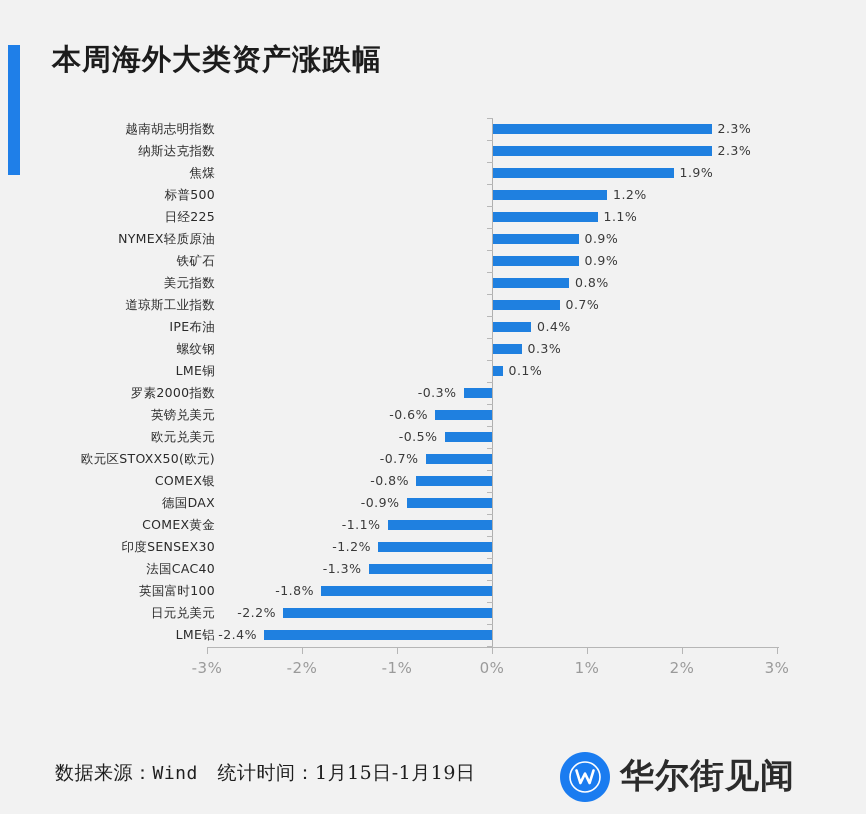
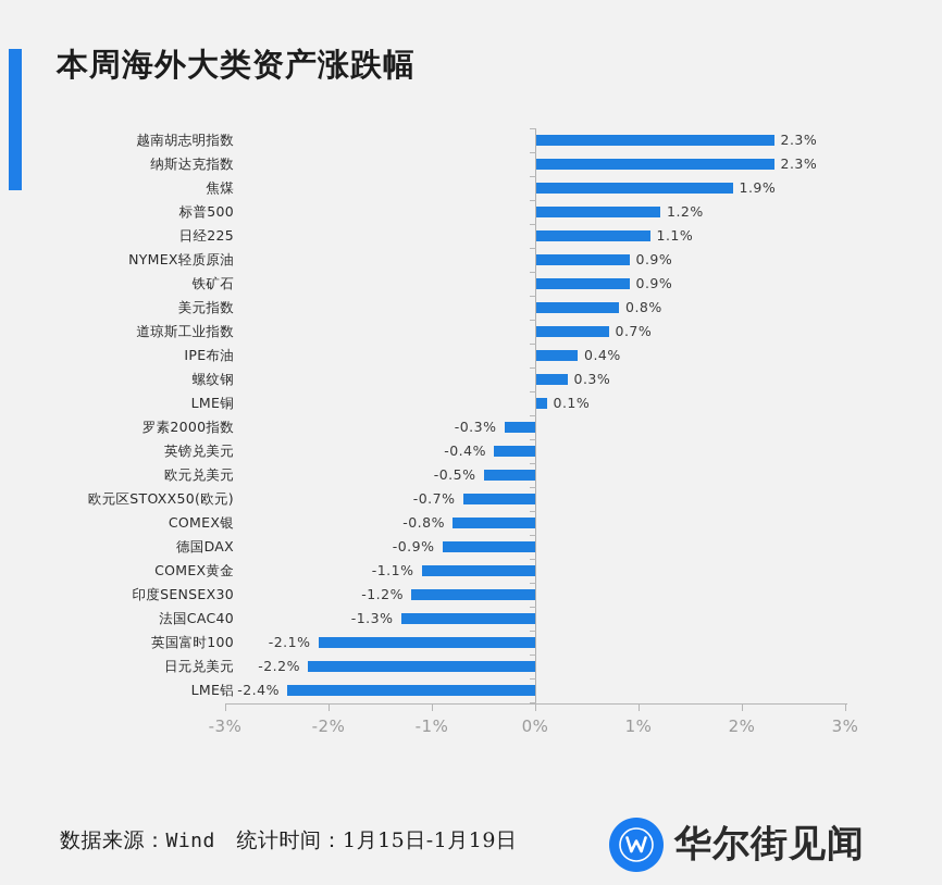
英镑兑美元: -0.6% -> -0.4%
英国富时100: -1.8% -> -2.1%
